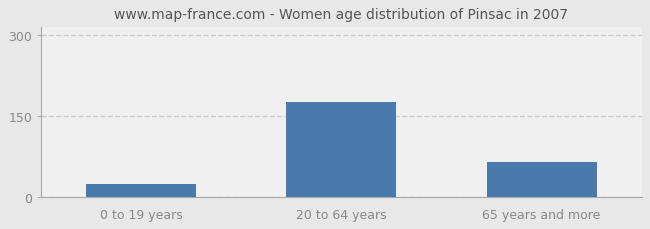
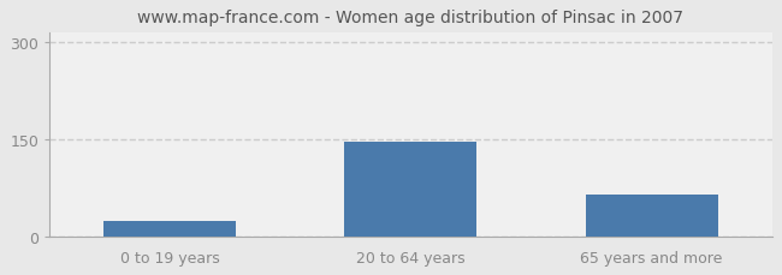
20 to 64 years: 175 -> 146
